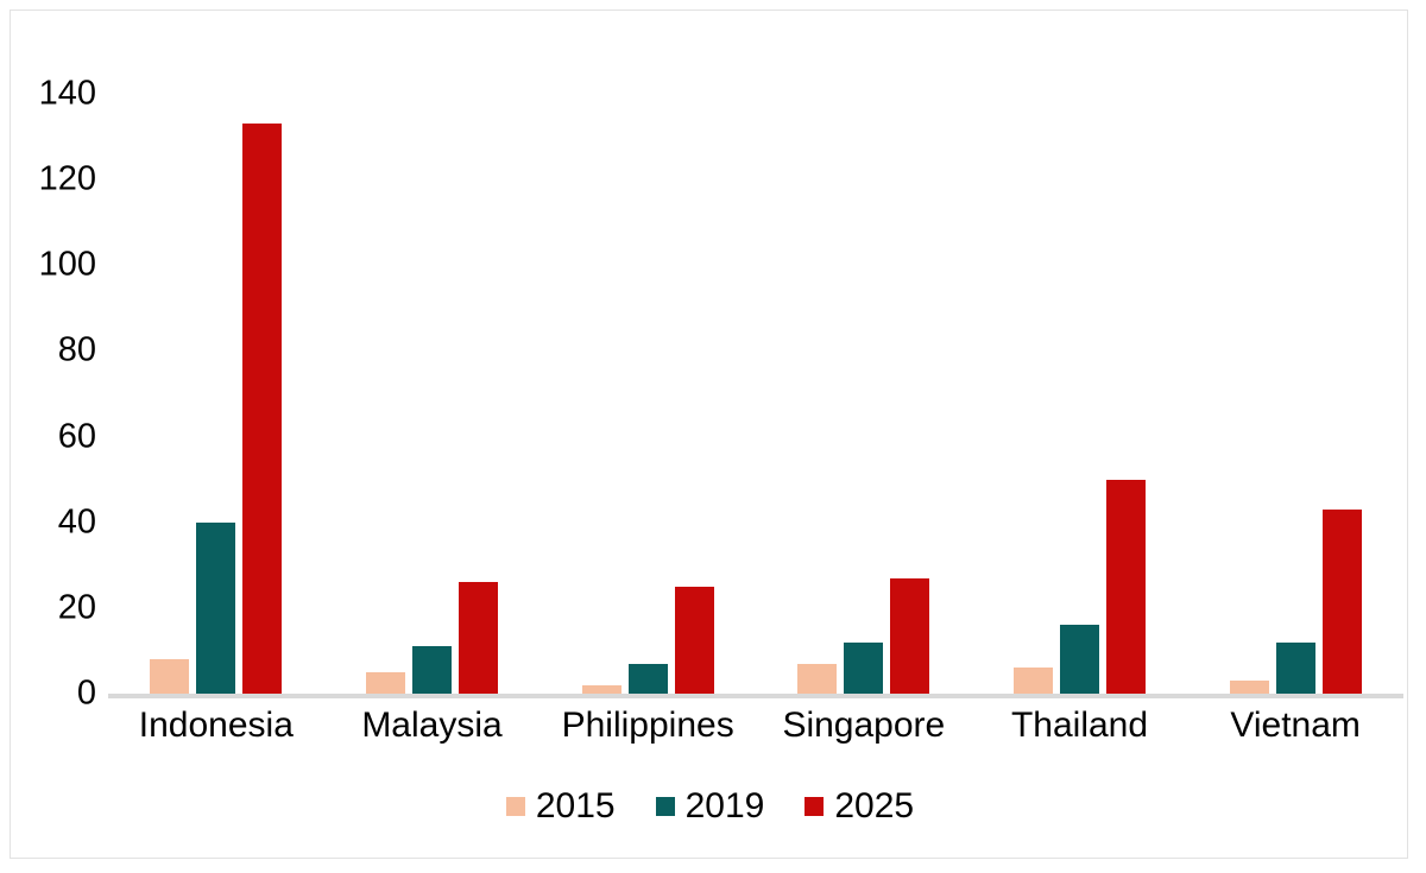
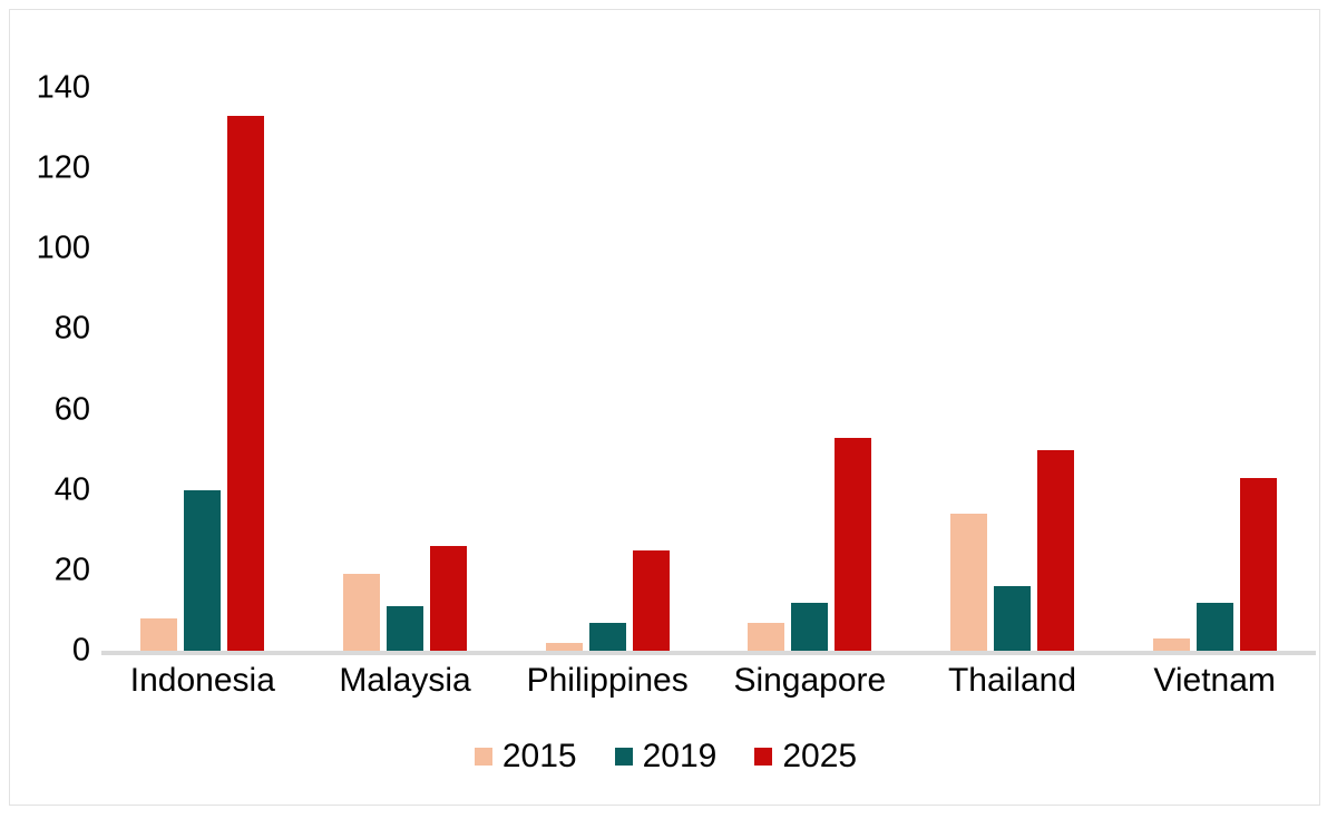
2015/Malaysia: 5 -> 19
2025/Singapore: 27 -> 53
2015/Thailand: 6 -> 34
